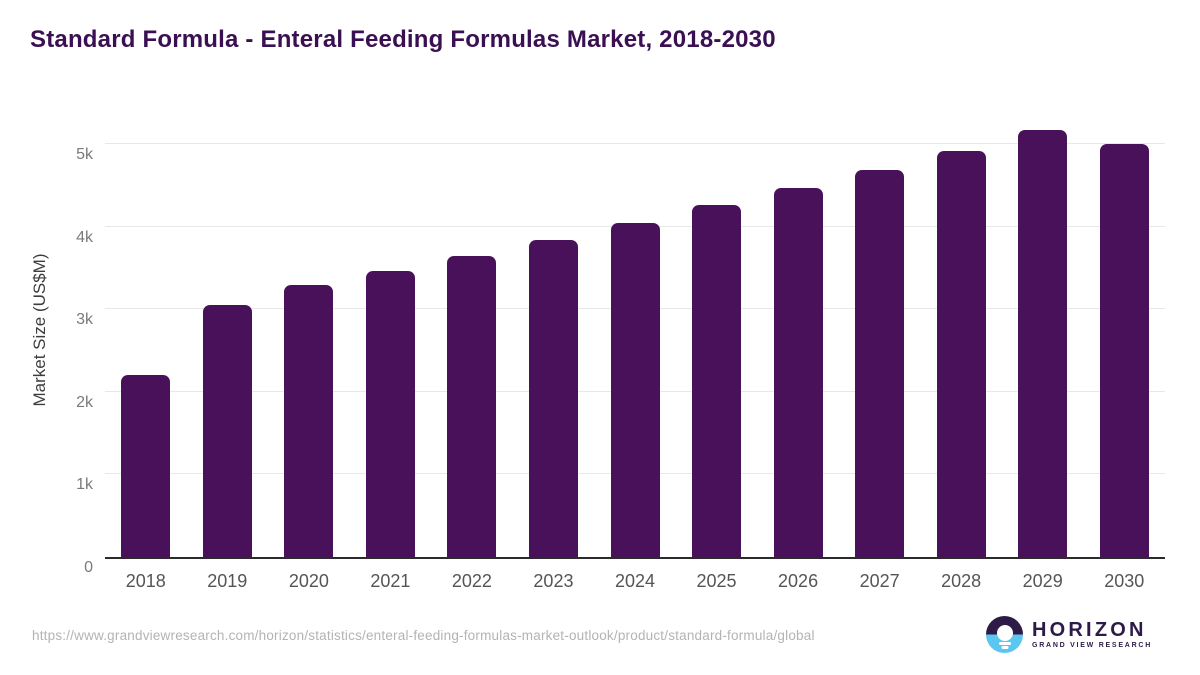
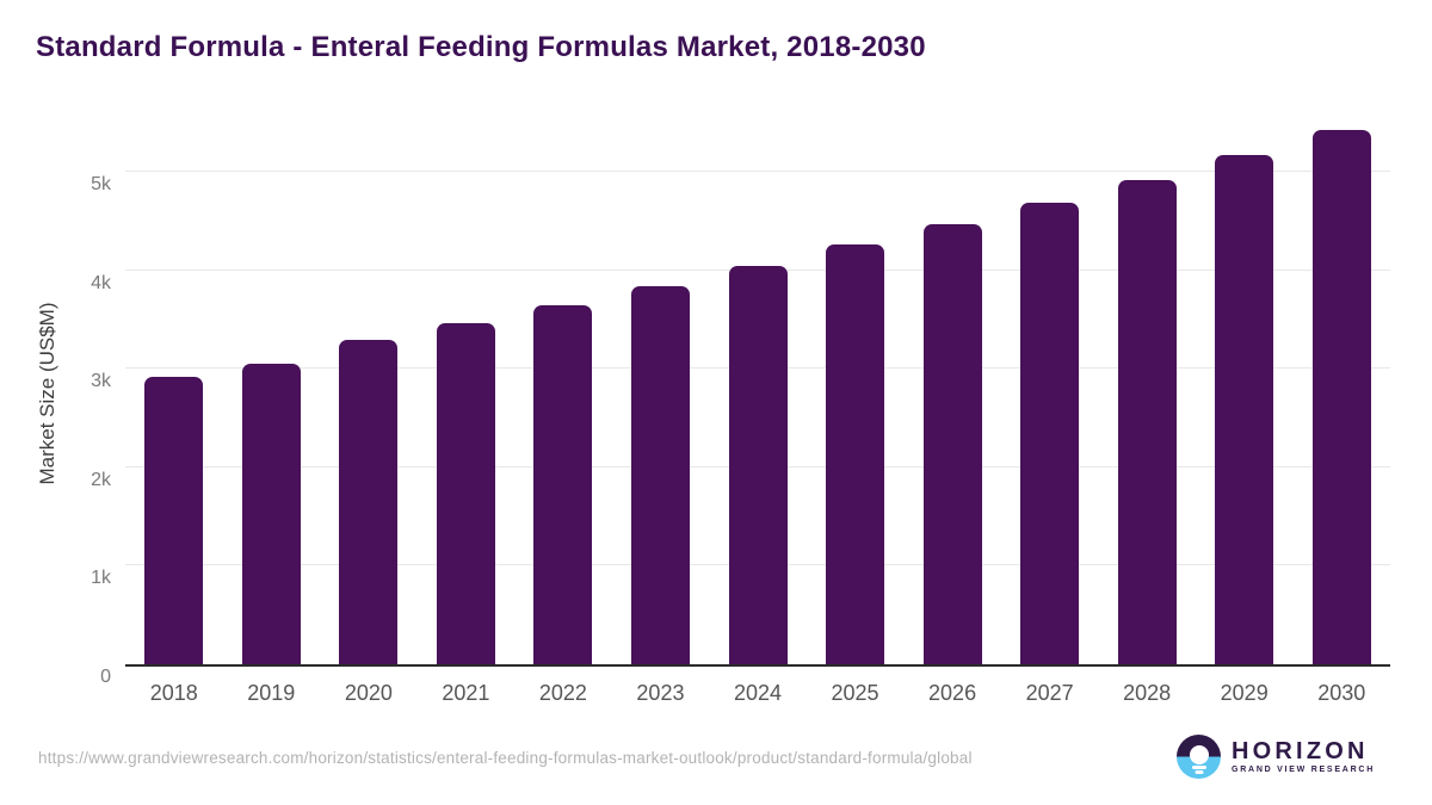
2018: 2.2k -> 2.9k
2030: 5.0k -> 5.4k
